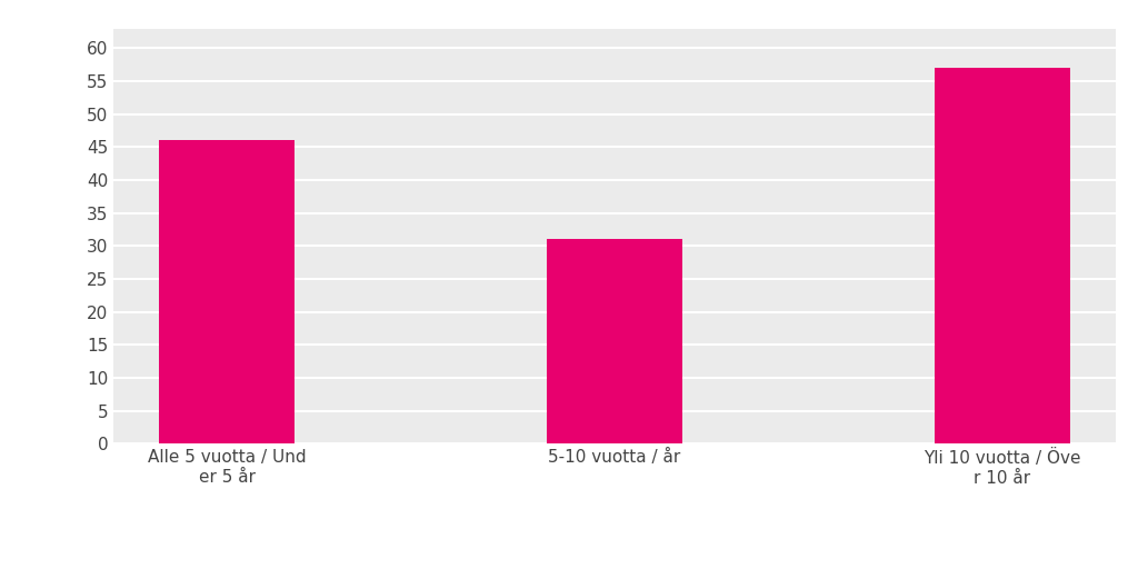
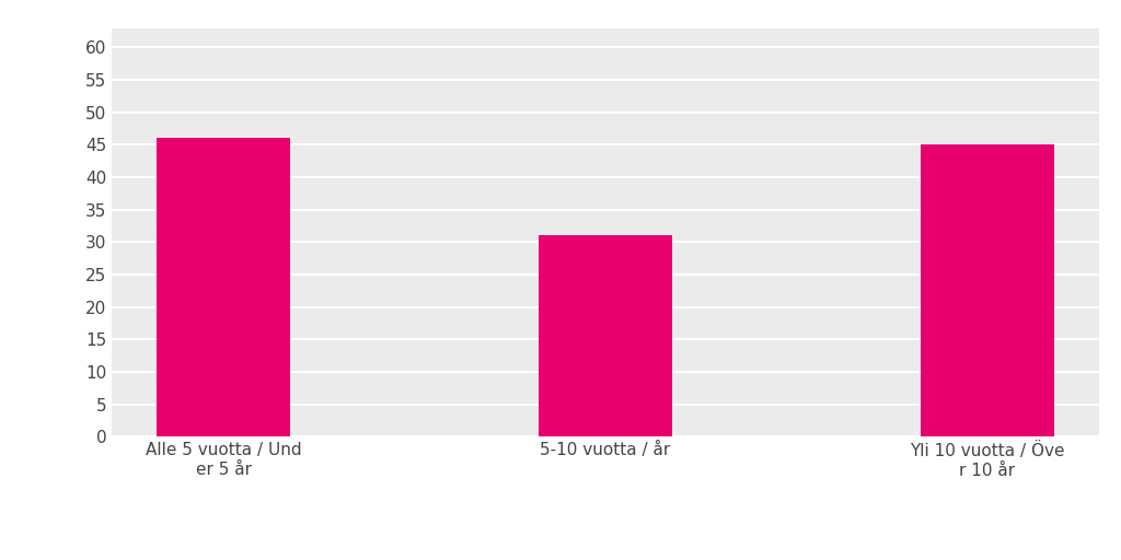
Yli 10 vuotta / Öve r 10 år: 57 -> 45
